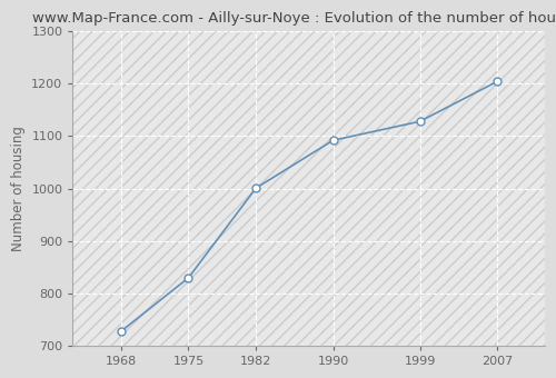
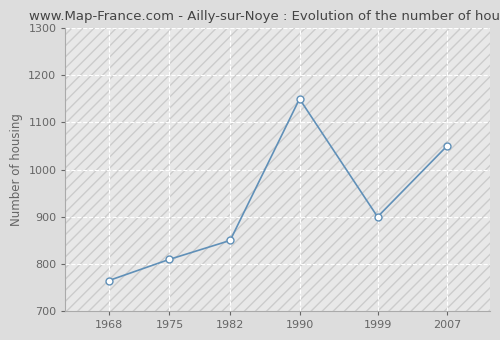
1968: 728 -> 765
1975: 830 -> 810
1982: 1001 -> 850
1990: 1092 -> 1150
1999: 1128 -> 900
2007: 1204 -> 1050
